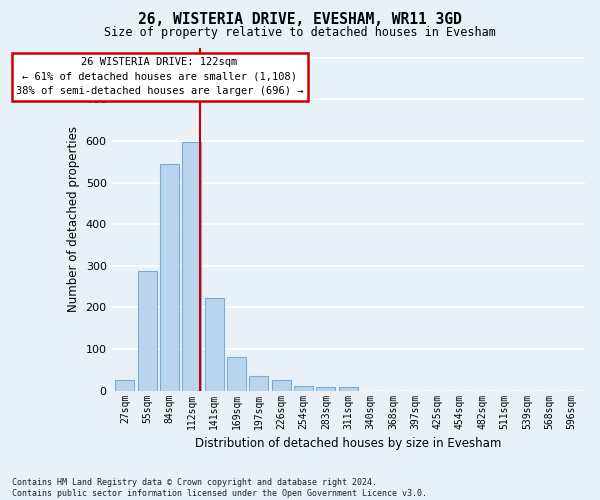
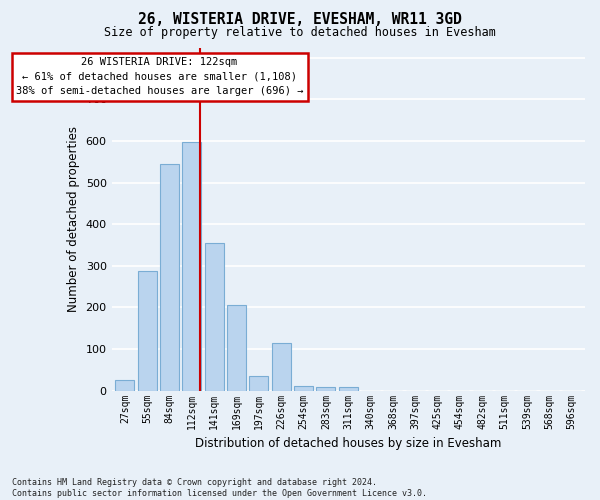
141sqm: 222 -> 355
169sqm: 80 -> 205
226sqm: 25 -> 115
